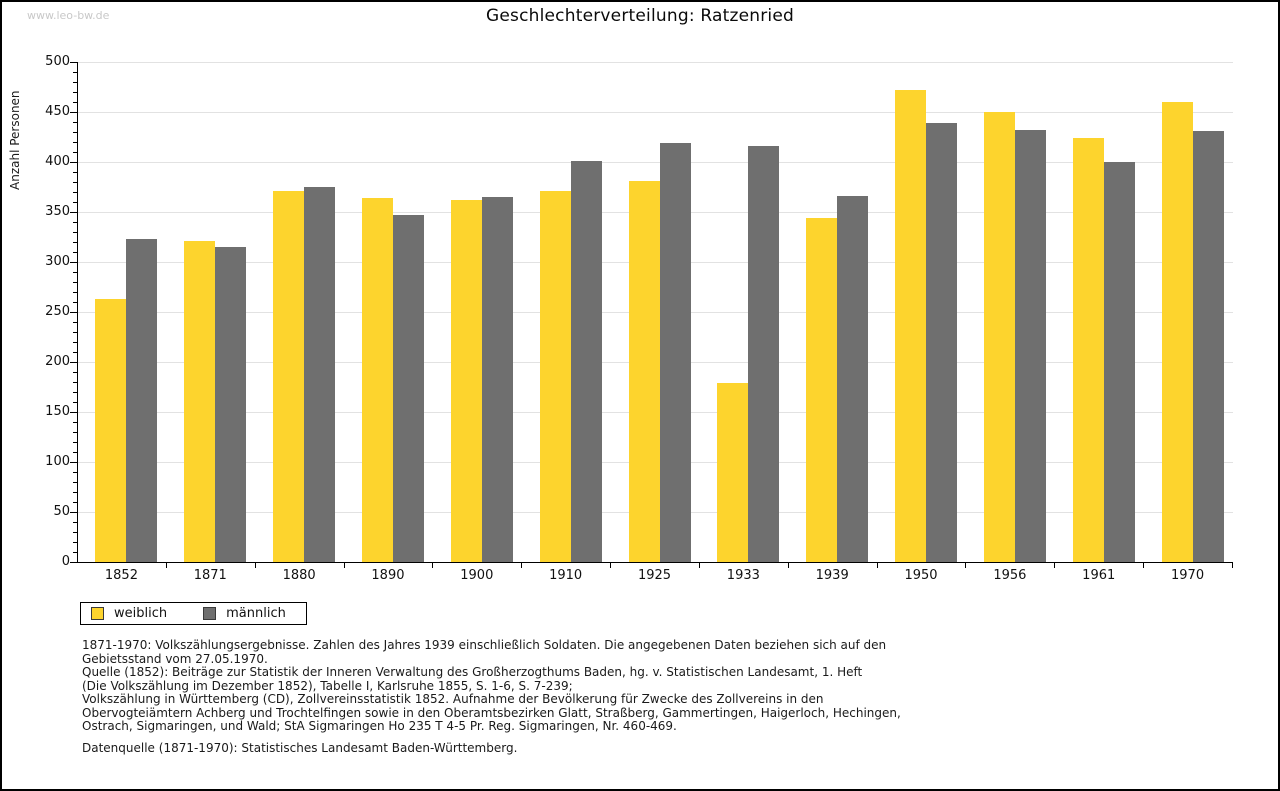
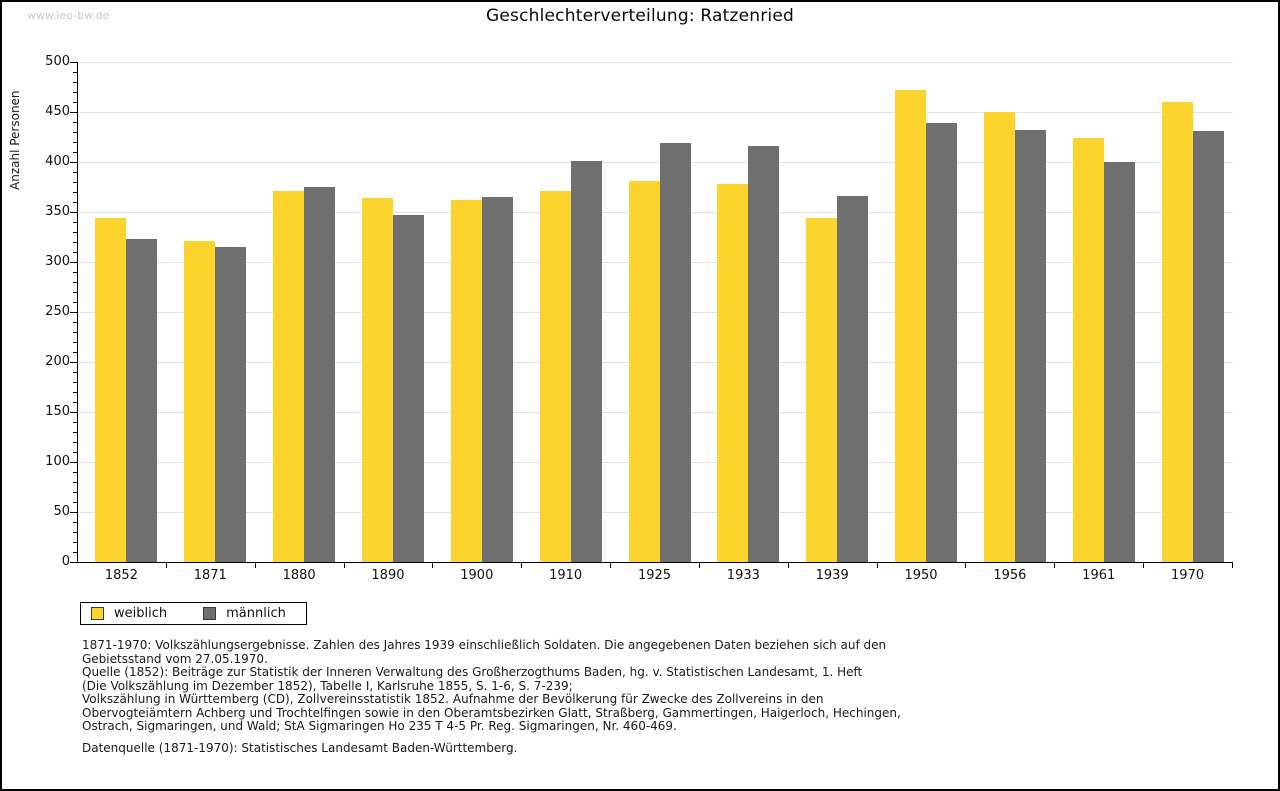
weiblich/1852: 263 -> 344
weiblich/1933: 179 -> 378
